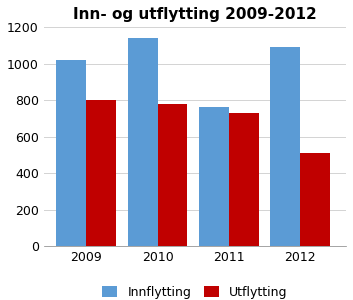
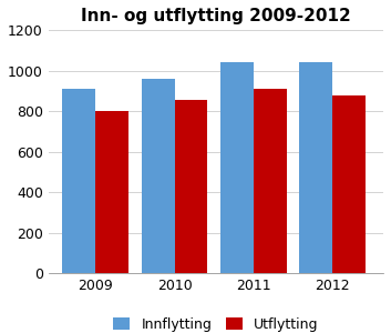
Innflytting/2009: 1020 -> 910
Innflytting/2010: 1140 -> 960
Utflytting/2010: 780 -> 860
Innflytting/2011: 760 -> 1040
Utflytting/2011: 730 -> 910
Innflytting/2012: 1090 -> 1040
Utflytting/2012: 510 -> 880
